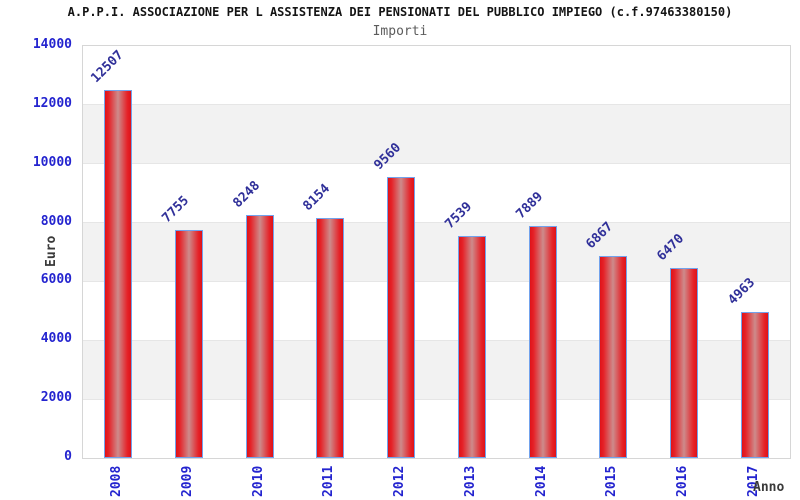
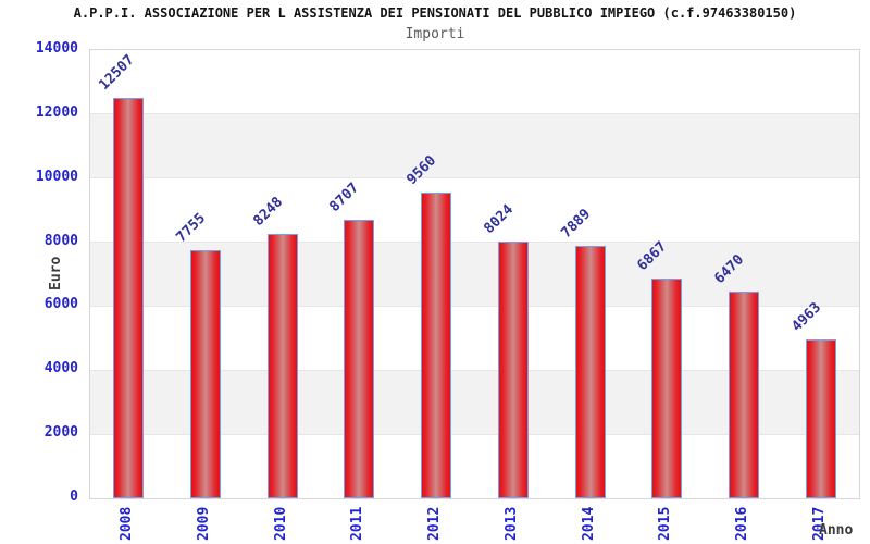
2011: 8154 -> 8707
2013: 7539 -> 8024
